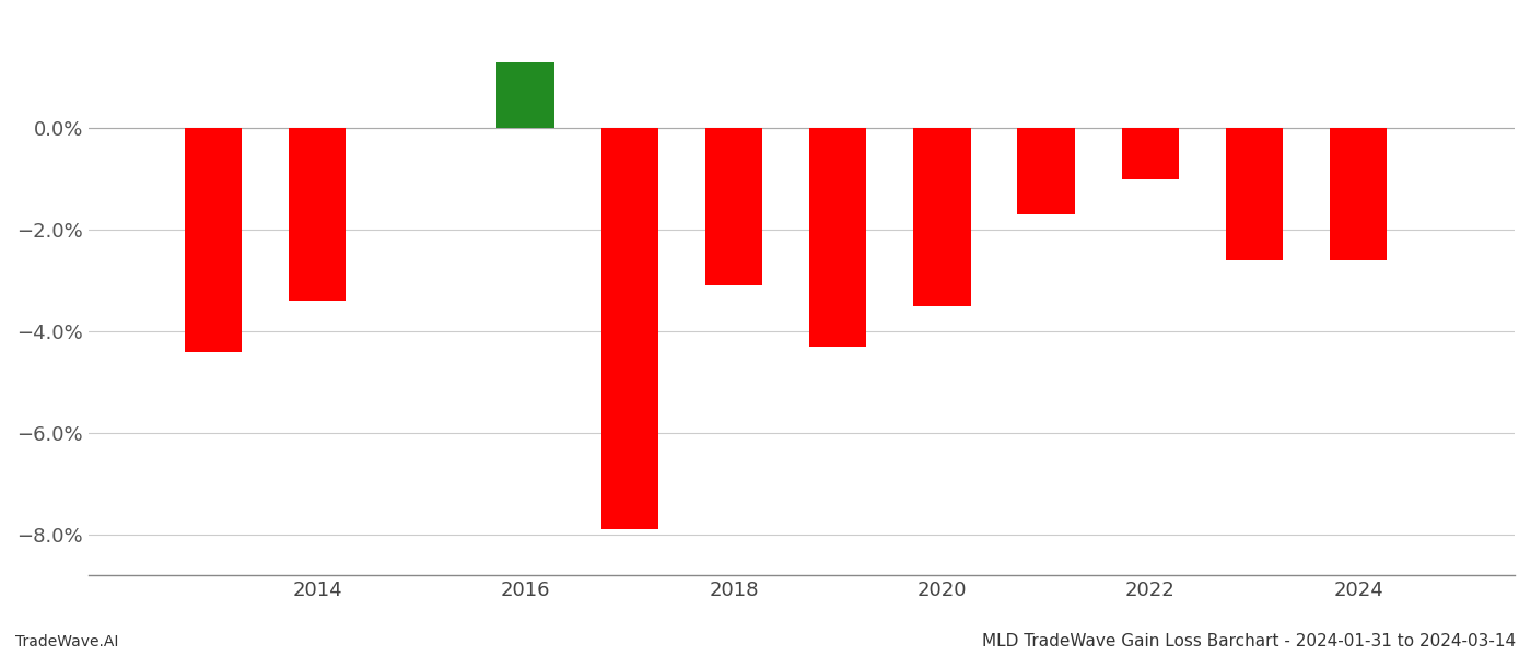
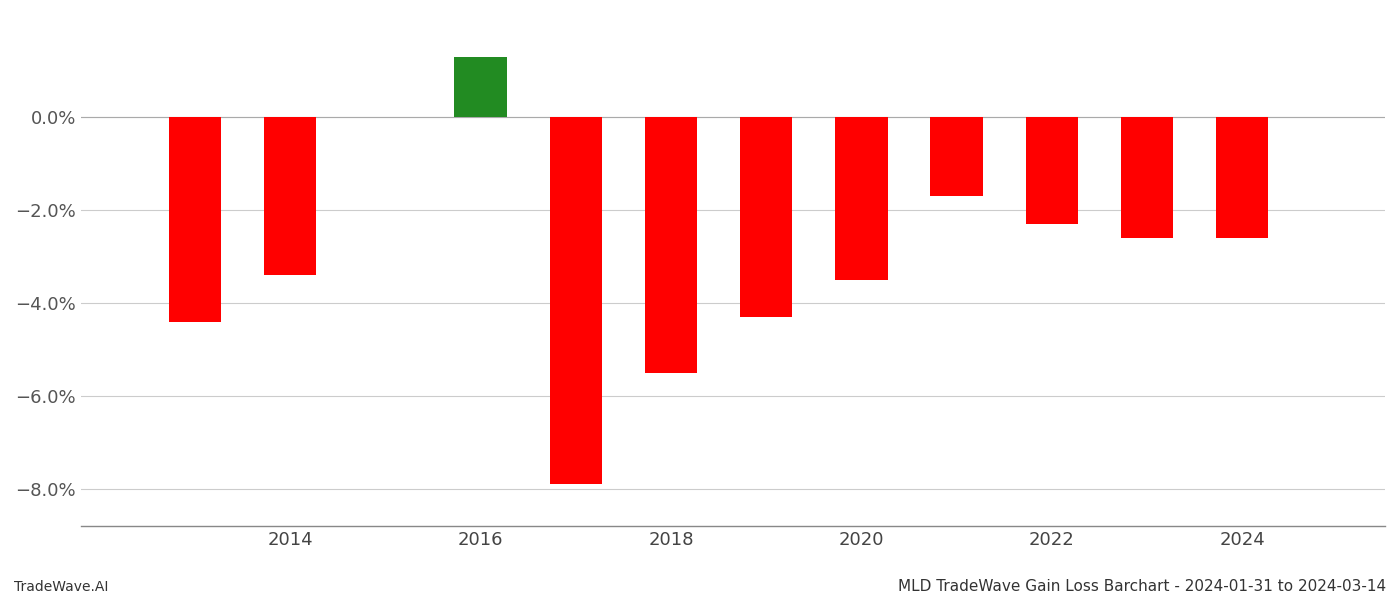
2018: -3.1% -> -5.5%
2022: -1.0% -> -2.3%
